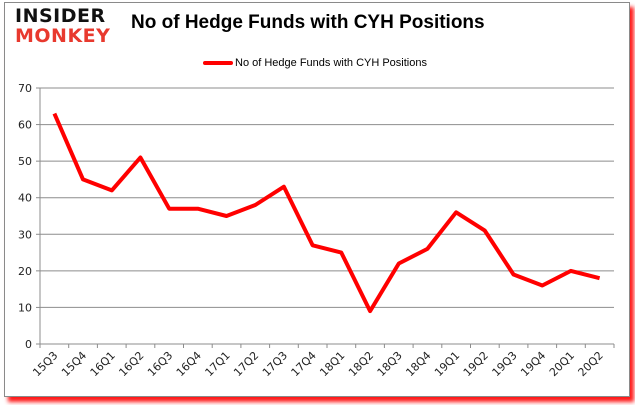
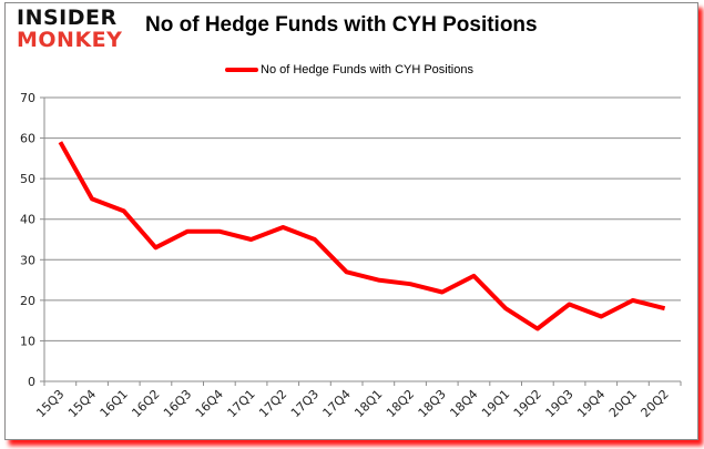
15Q3: 63 -> 59
16Q2: 51 -> 33
17Q3: 43 -> 35
18Q2: 9 -> 24
19Q1: 36 -> 18
19Q2: 31 -> 13
